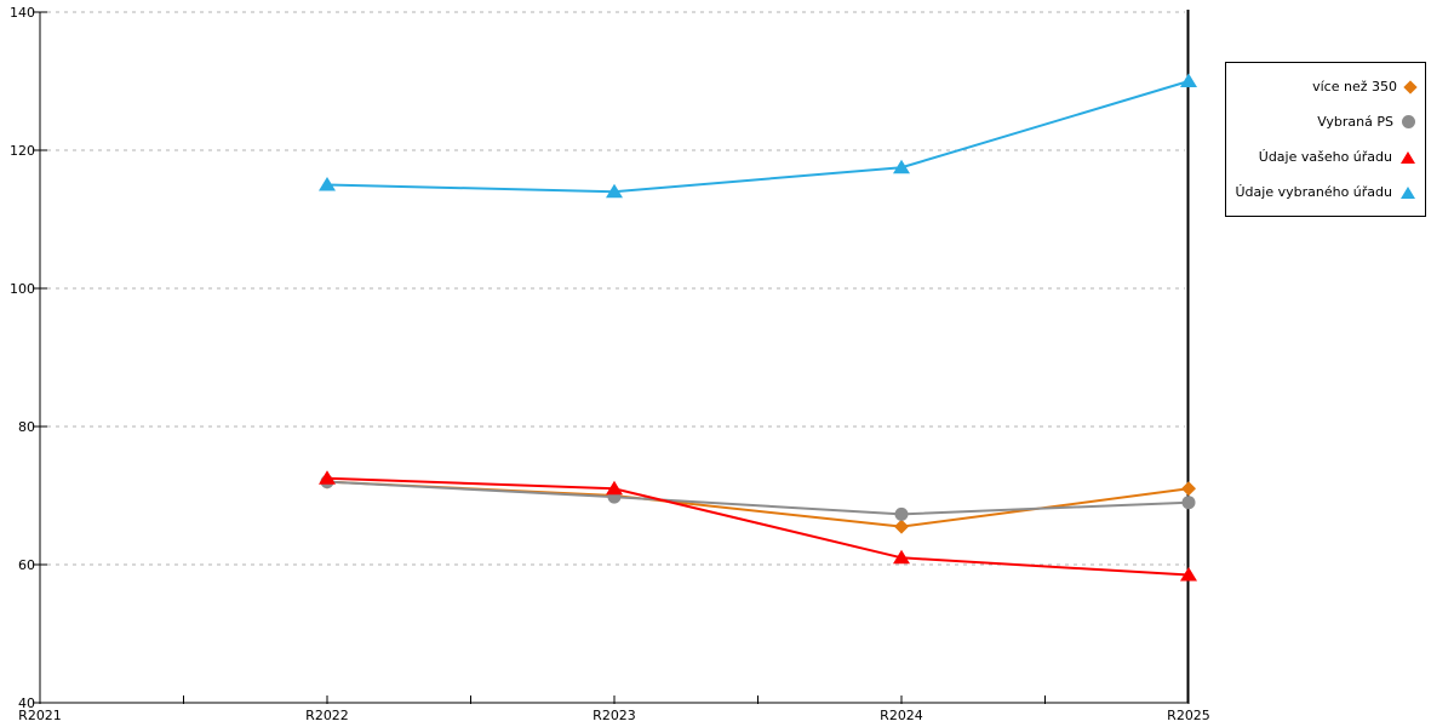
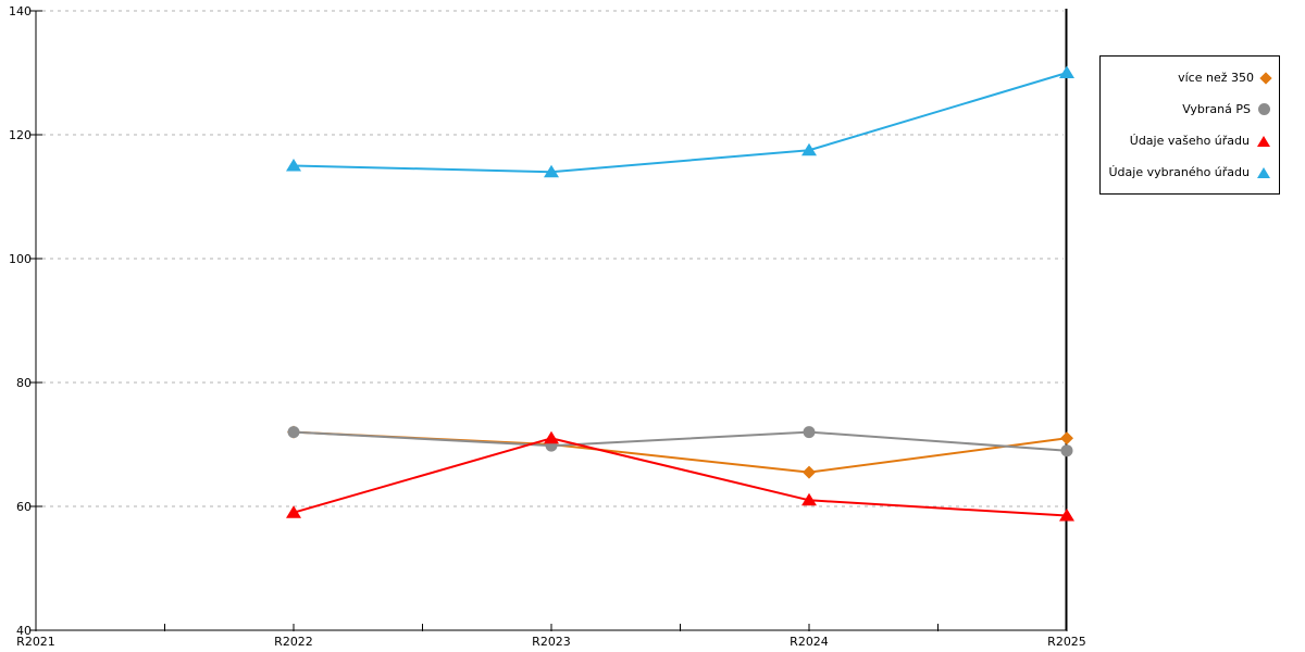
Údaje vašeho úřadu/R2022: 72 -> 59
Vybraná PS/R2024: 67 -> 72
